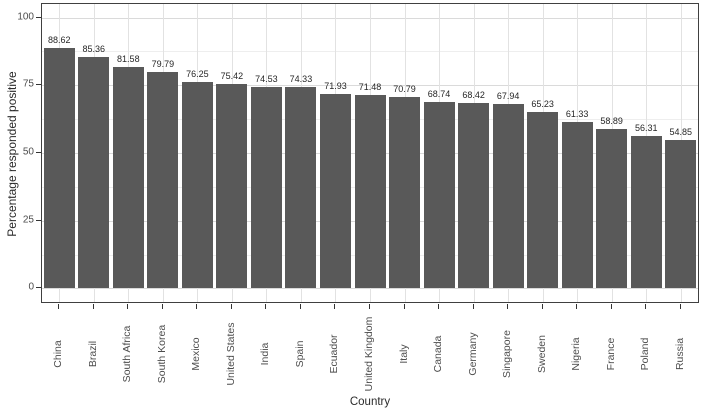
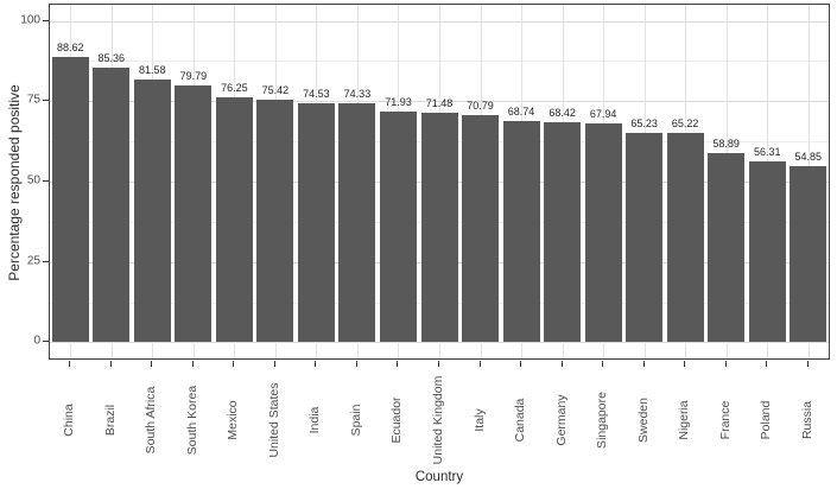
Nigeria: 61.33 -> 65.22
